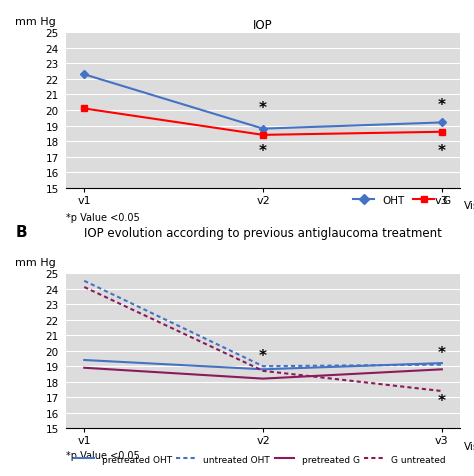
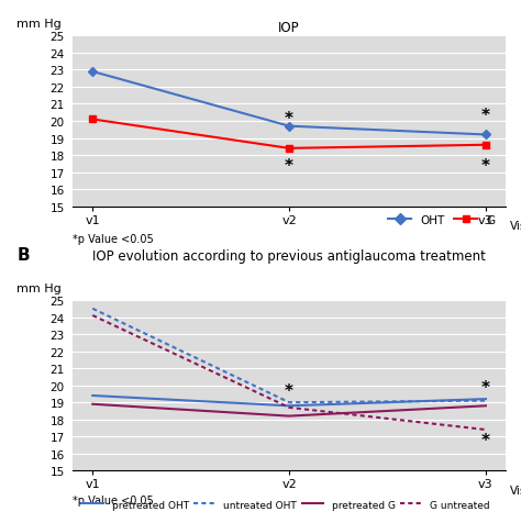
IOP/OHT/v1: 22.3 -> 22.9
IOP/OHT/v2: 18.8 -> 19.7
